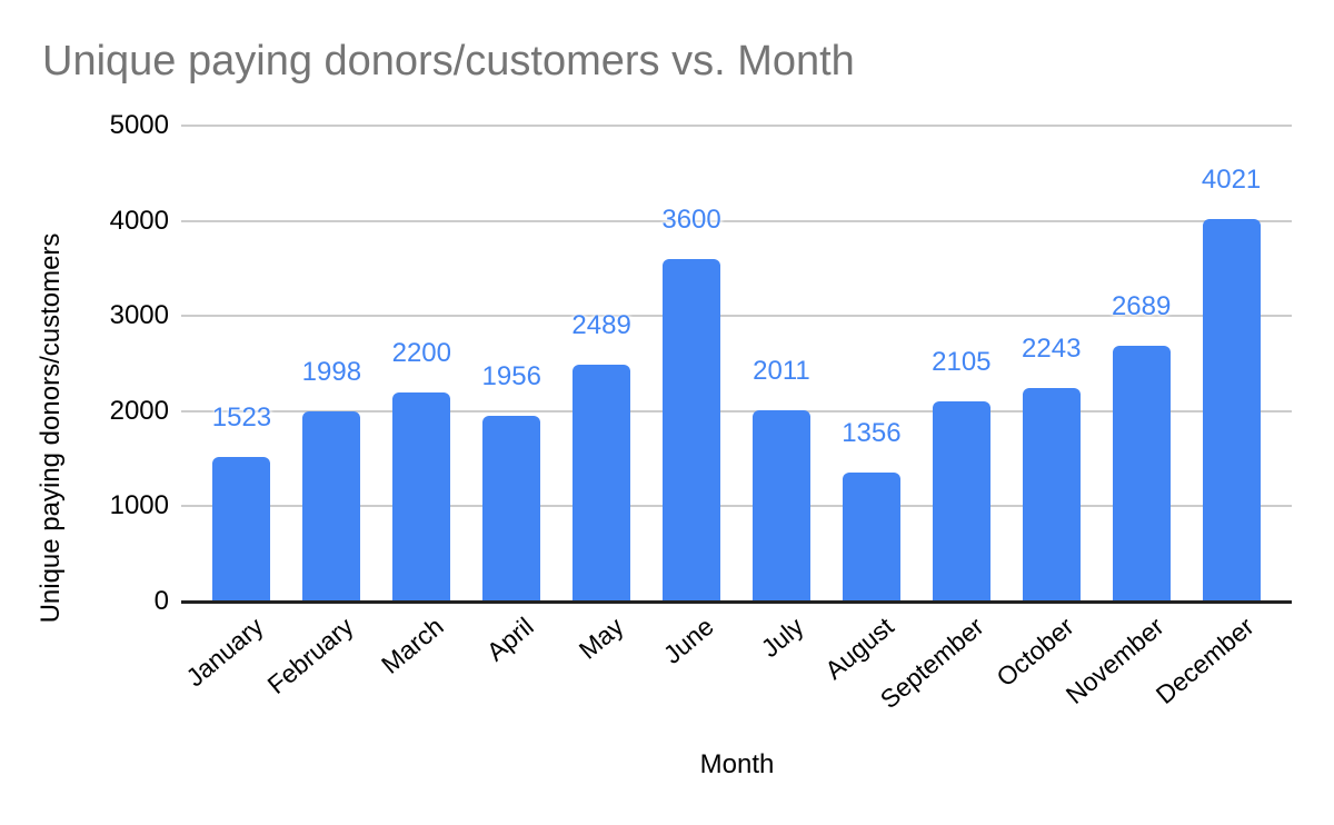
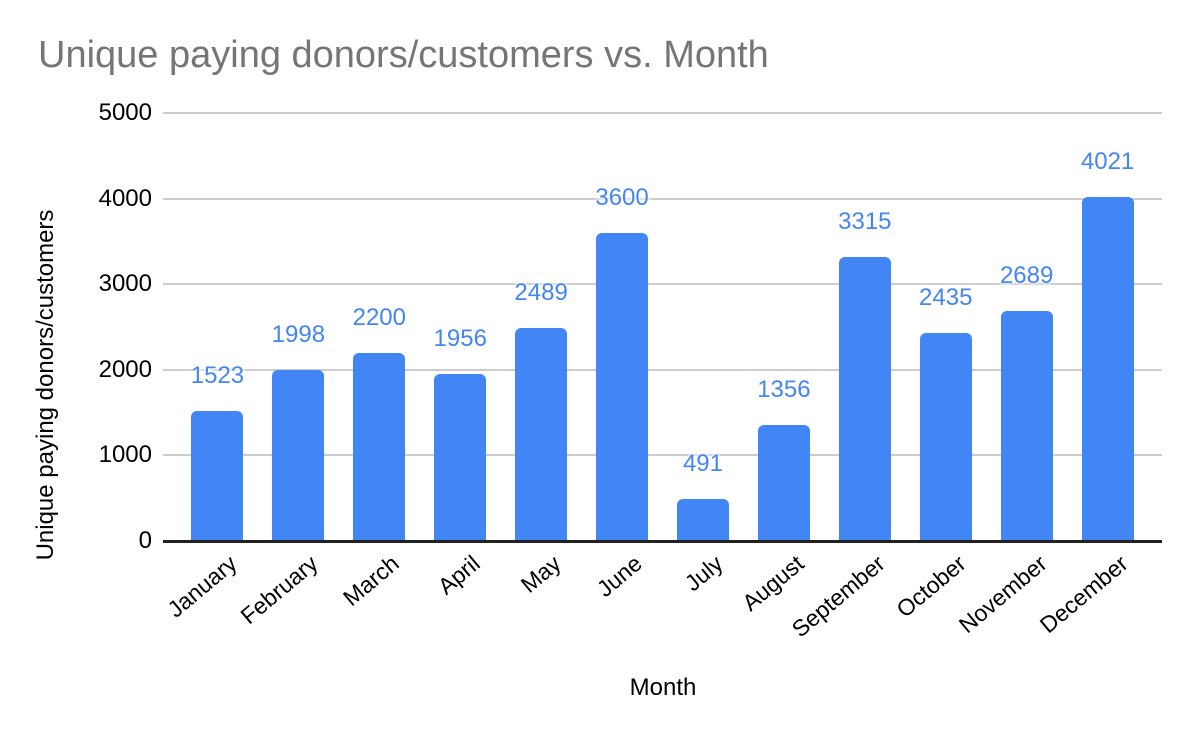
July: 2011 -> 491
September: 2105 -> 3315
October: 2243 -> 2435
